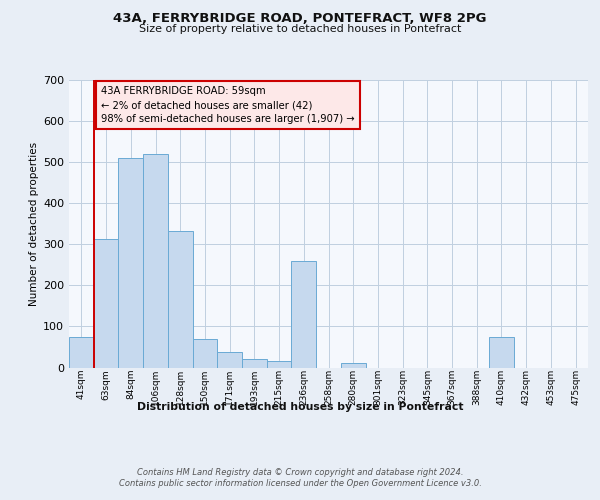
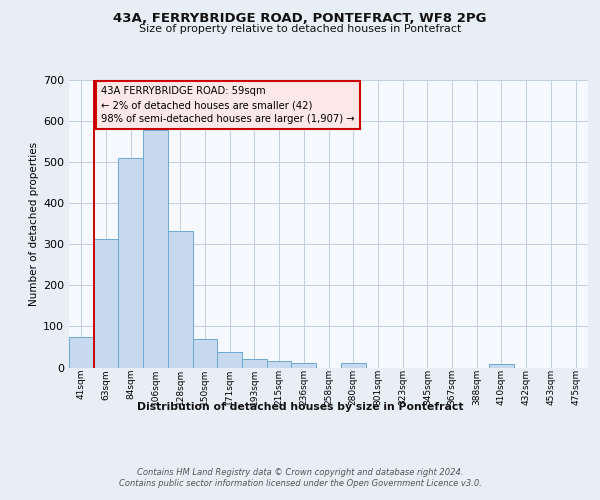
106sqm: 520 -> 578
236sqm: 260 -> 12
410sqm: 75 -> 8
